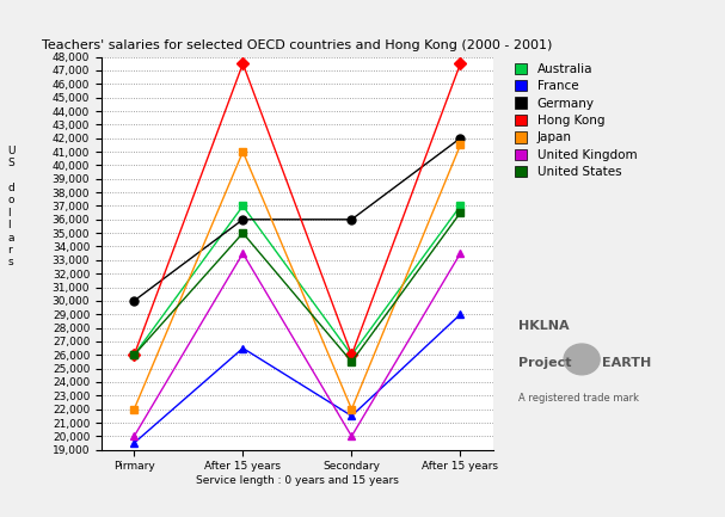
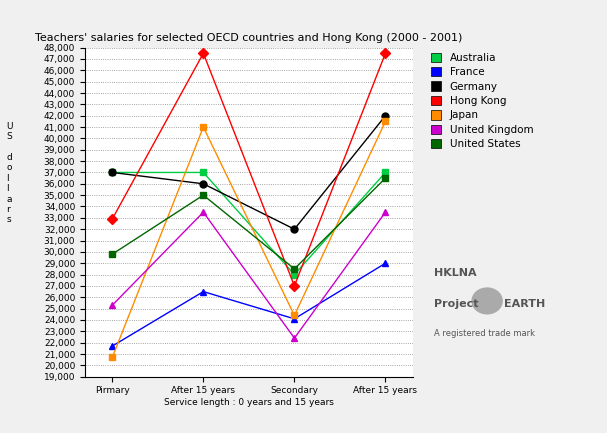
Australia/Pirmary: 26,000 -> 37,000
France/Pirmary: 19,500 -> 21,700
Germany/Pirmary: 30,000 -> 37,000
Hong Kong/Pirmary: 26,000 -> 32,900
Japan/Pirmary: 22,000 -> 20,700
United Kingdom/Pirmary: 20,000 -> 25,300
United States/Pirmary: 26,000 -> 29,800
Australia/Secondary: 26,000 -> 28,000
France/Secondary: 21,500 -> 24,100
Germany/Secondary: 36,000 -> 32,000
Hong Kong/Secondary: 26,000 -> 27,000
Japan/Secondary: 22,000 -> 24,400
United Kingdom/Secondary: 20,000 -> 22,400
United States/Secondary: 25,500 -> 28,500
